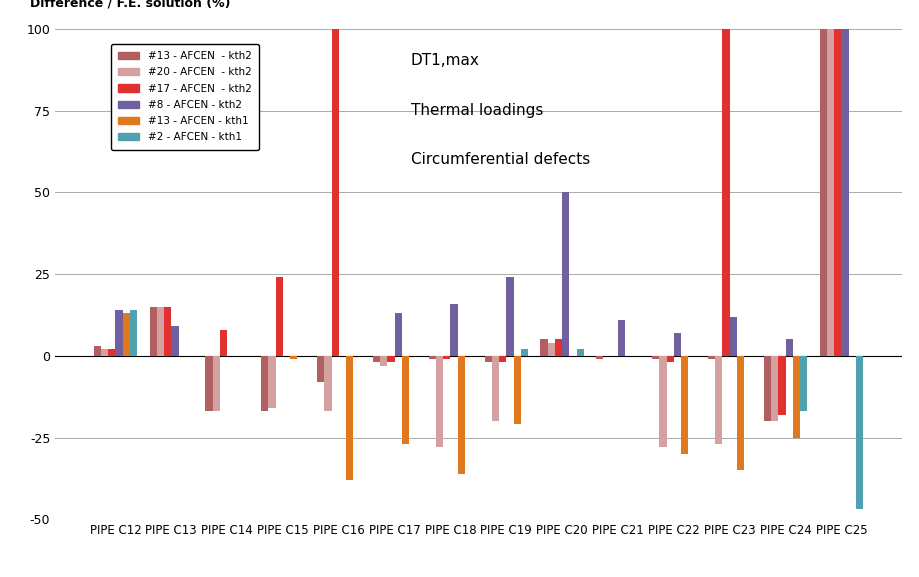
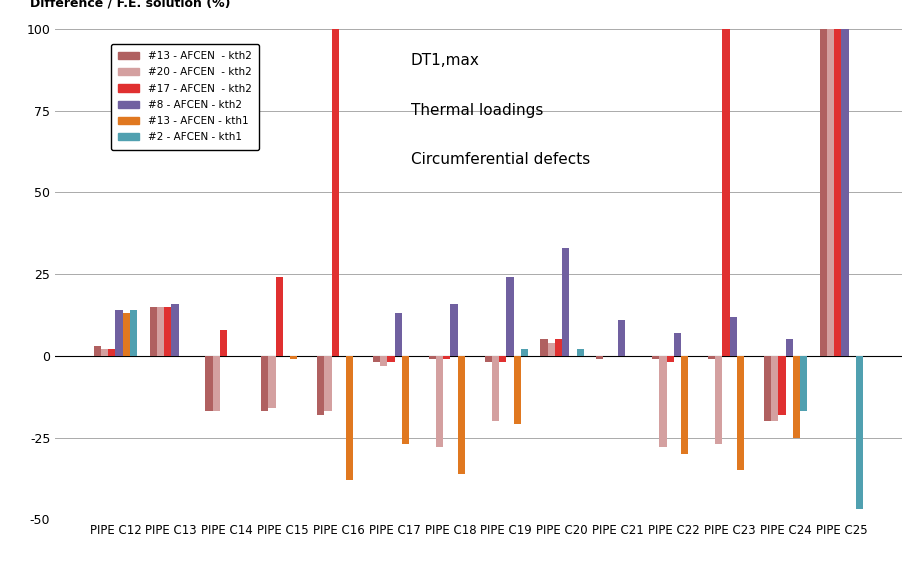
#8 - AFCEN - kth2/PIPE C13: 9 -> 16
#13 - AFCEN - kth2/PIPE C16: -8 -> -18
#8 - AFCEN - kth2/PIPE C20: 50 -> 33
